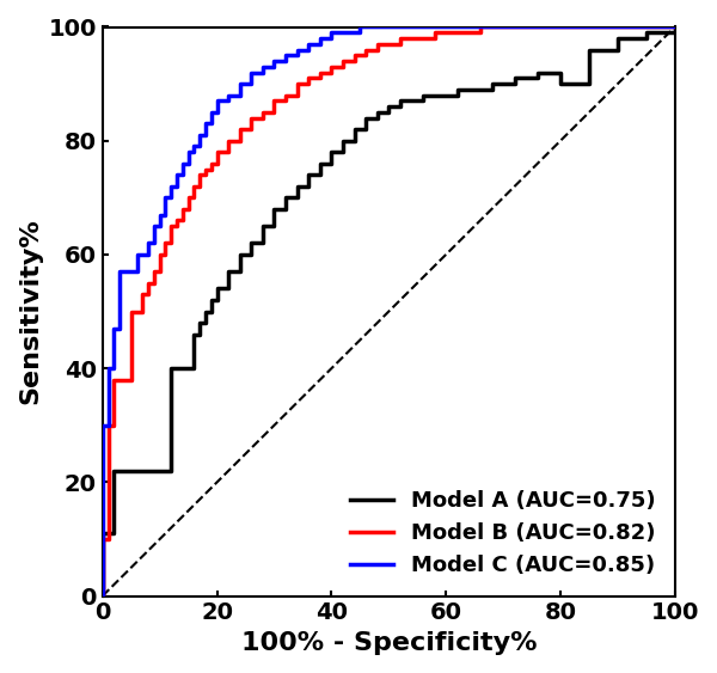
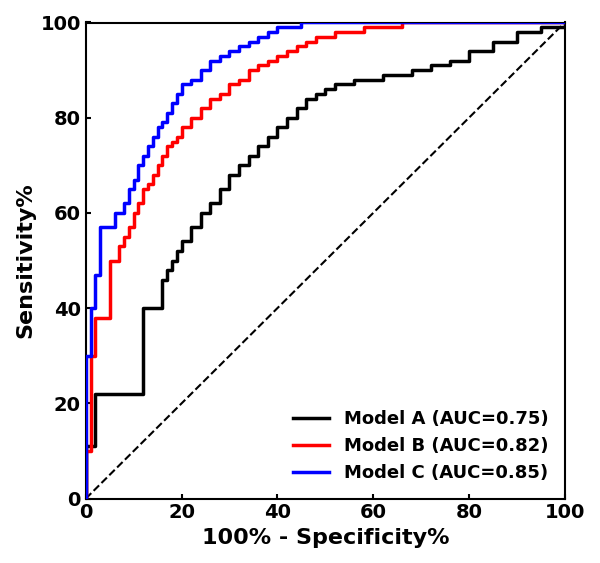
Model A (AUC=0.75)/80: 90 -> 94
